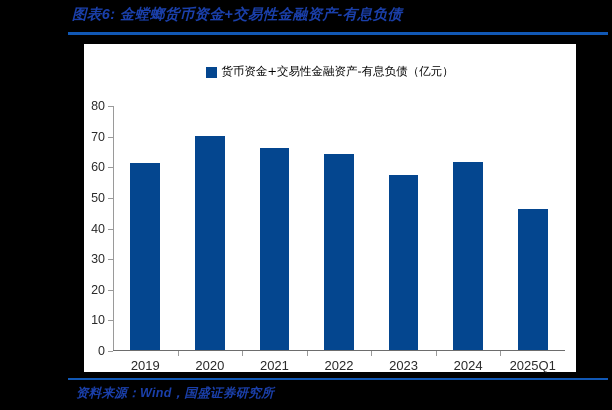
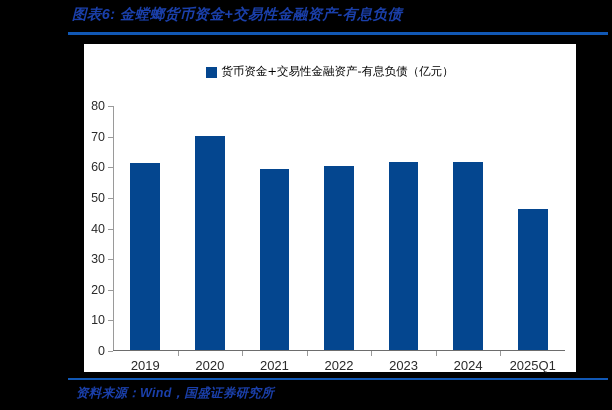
2021: 66 -> 59
2022: 64 -> 60
2023: 57 -> 62
